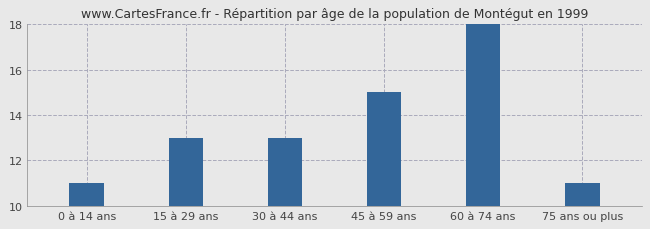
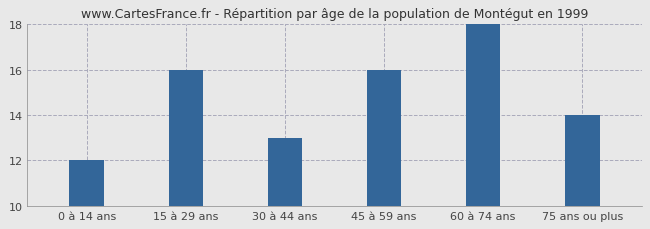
0 à 14 ans: 11 -> 12
15 à 29 ans: 13 -> 16
45 à 59 ans: 15 -> 16
75 ans ou plus: 11 -> 14
